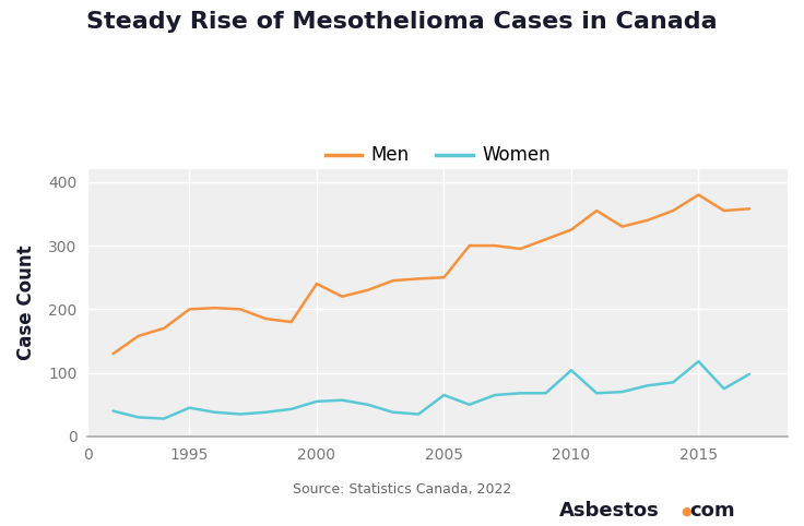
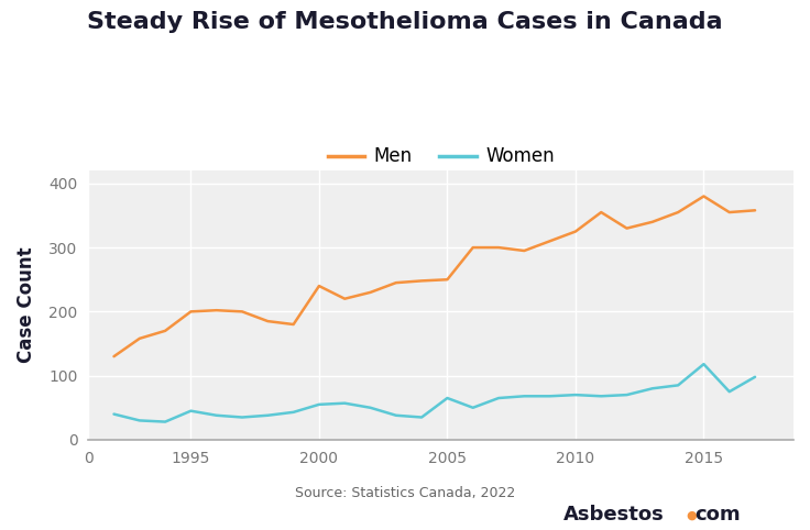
Women/2010: 104 -> 70
